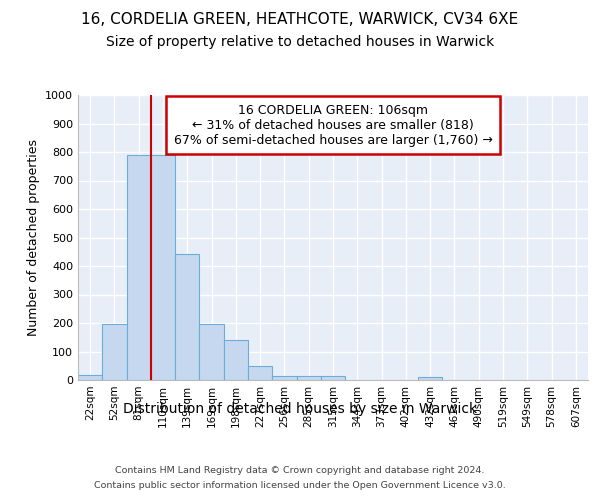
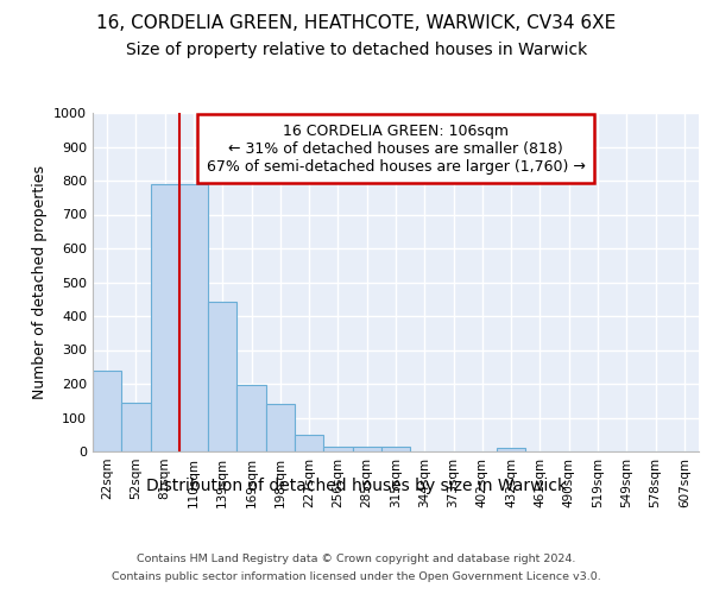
22sqm: 18 -> 240
52sqm: 197 -> 145
